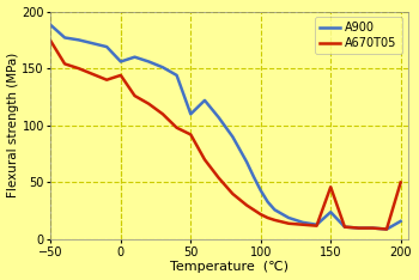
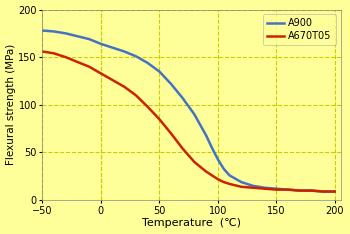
A900/−50: 188 -> 178
A670T05/−50: 174 -> 156
A900/0: 156 -> 164
A670T05/0: 144 -> 133
A900/50: 110 -> 135
A670T05/50: 92 -> 85
A900/150: 24 -> 12
A670T05/150: 46 -> 11
A900/200: 16 -> 9
A670T05/200: 50 -> 9
